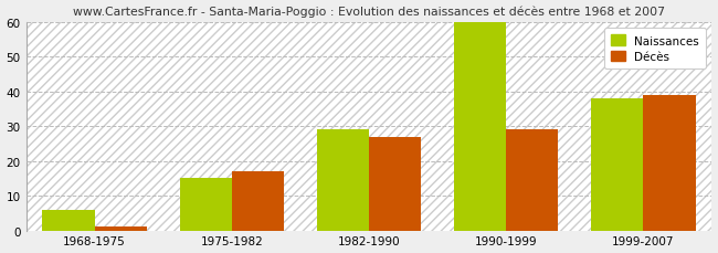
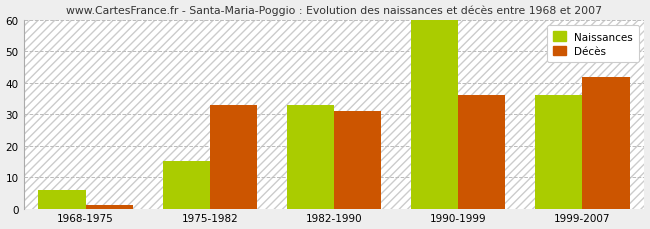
Décès/1975-1982: 17 -> 33
Naissances/1982-1990: 29 -> 33
Décès/1982-1990: 27 -> 31
Décès/1990-1999: 29 -> 36
Naissances/1999-2007: 38 -> 36
Décès/1999-2007: 39 -> 42
